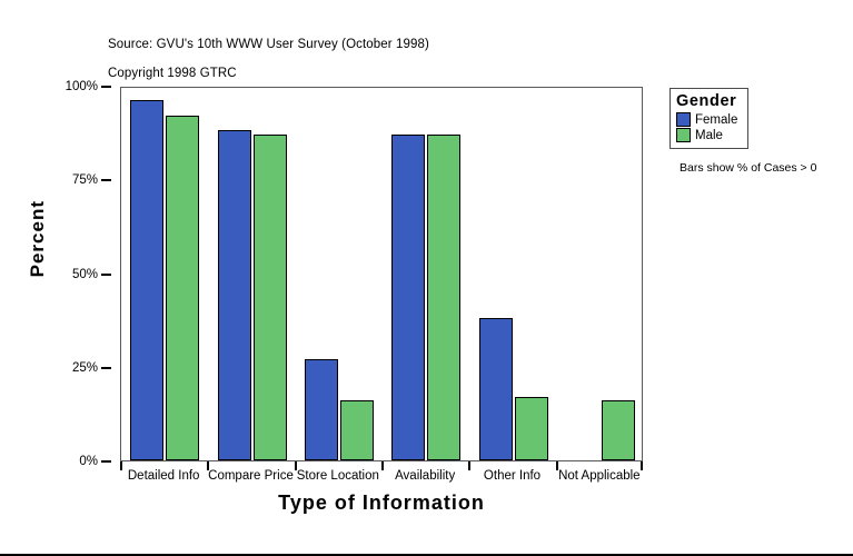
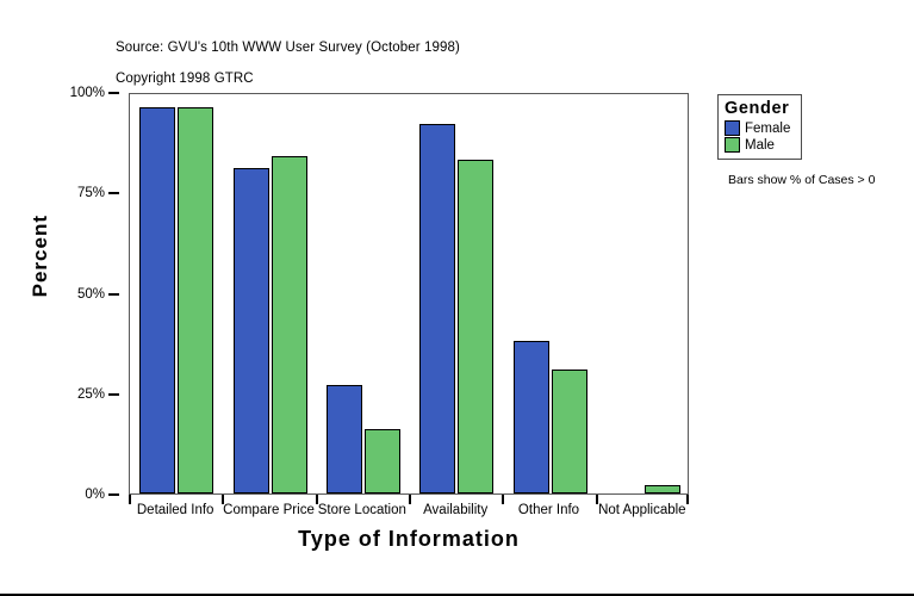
Male/Detailed Info: 92% -> 96%
Female/Compare Price: 88% -> 81%
Male/Compare Price: 87% -> 84%
Female/Availability: 87% -> 92%
Male/Availability: 87% -> 83%
Male/Other Info: 17% -> 31%
Male/Not Applicable: 16% -> 2%
